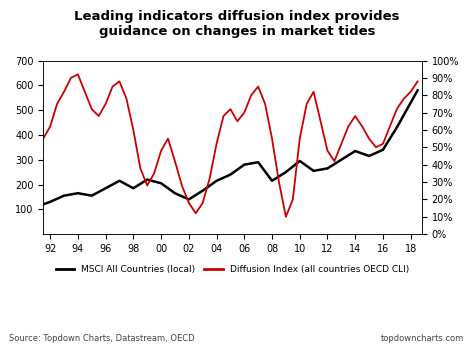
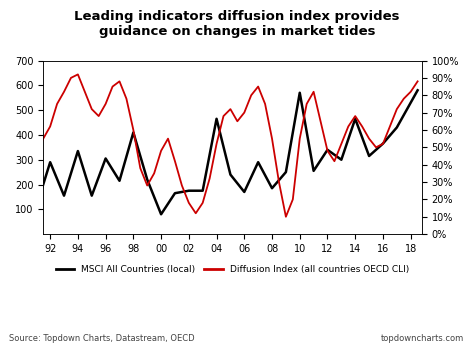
MSCI All Countries (local)/92: 130 -> 290
MSCI All Countries (local)/94: 165 -> 335
MSCI All Countries (local)/96: 185 -> 305
MSCI All Countries (local)/98: 185 -> 410
MSCI All Countries (local)/00: 205 -> 80
MSCI All Countries (local)/02: 140 -> 175
MSCI All Countries (local)/04: 215 -> 465
MSCI All Countries (local)/06: 280 -> 170
MSCI All Countries (local)/08: 215 -> 185
MSCI All Countries (local)/10: 295 -> 570
MSCI All Countries (local)/12: 265 -> 340
MSCI All Countries (local)/14: 335 -> 465
MSCI All Countries (local)/16: 340 -> 365
